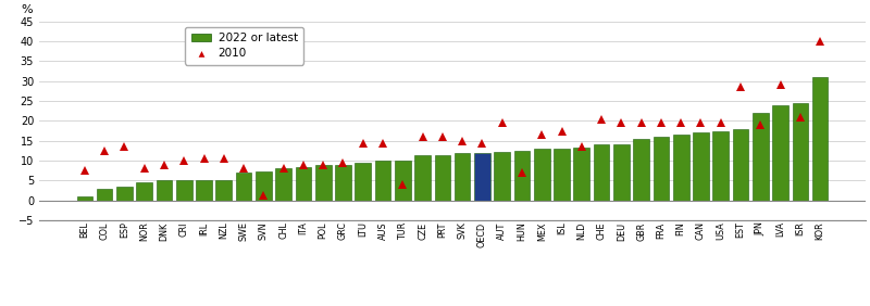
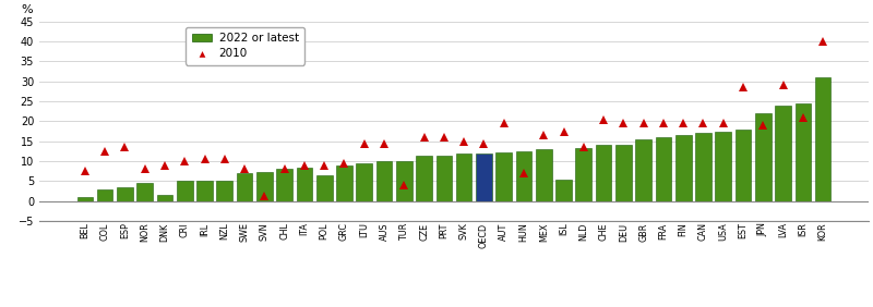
DNK: 5.0 -> 1.5
POL: 8.8 -> 6.5
ISL: 13.0 -> 5.5
